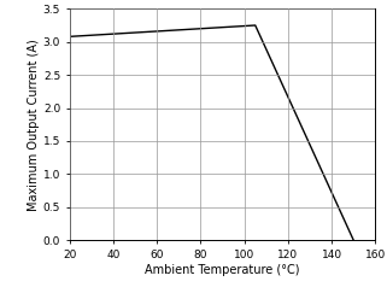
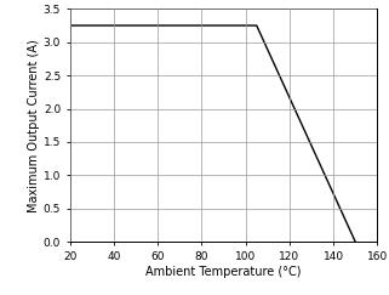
20: 3.08 -> 3.25
